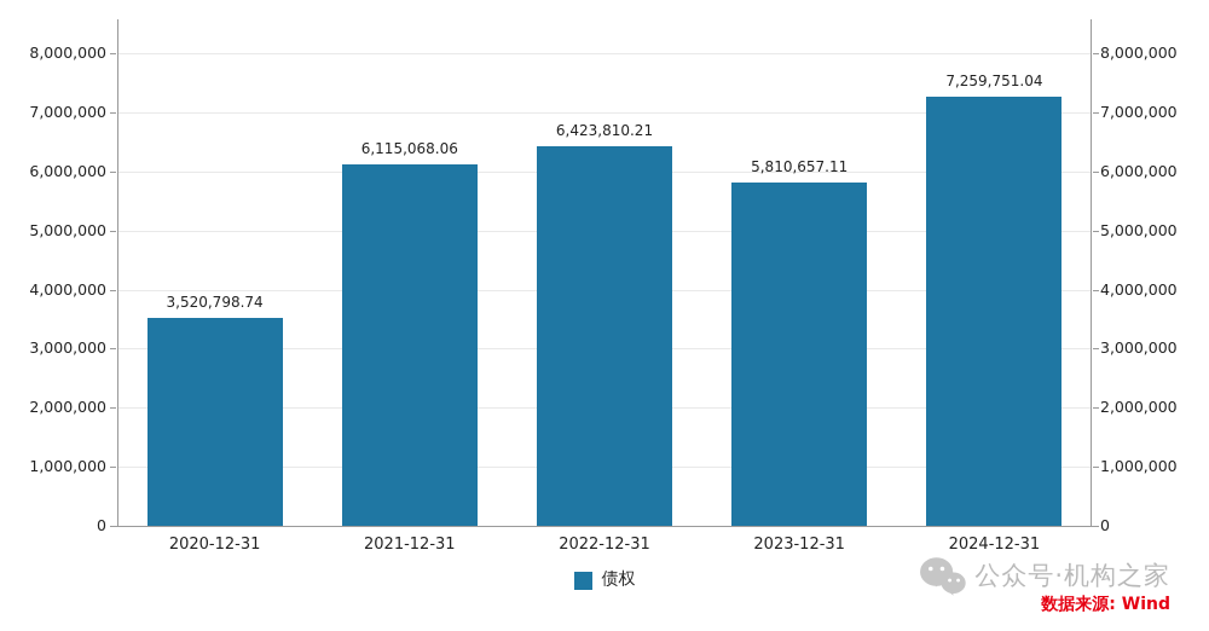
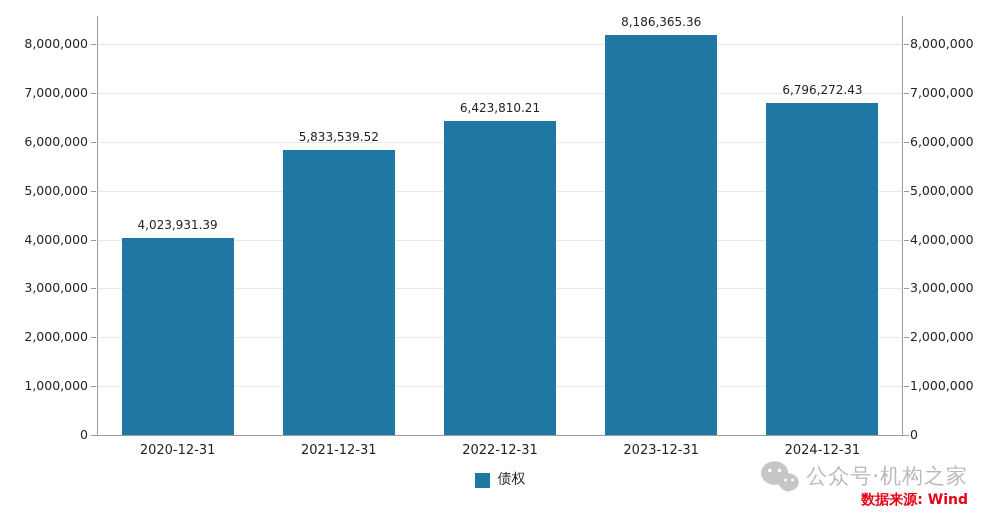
2020-12-31: 3,520,798.74 -> 4,023,931.39
2021-12-31: 6,115,068.06 -> 5,833,539.52
2023-12-31: 5,810,657.11 -> 8,186,365.36
2024-12-31: 7,259,751.04 -> 6,796,272.43
